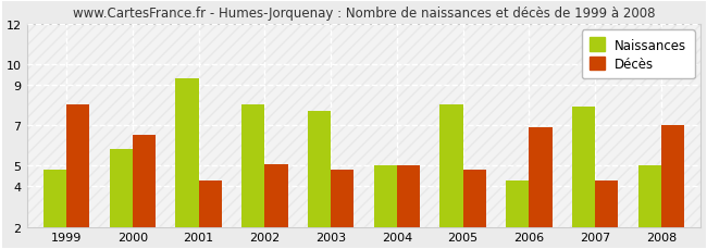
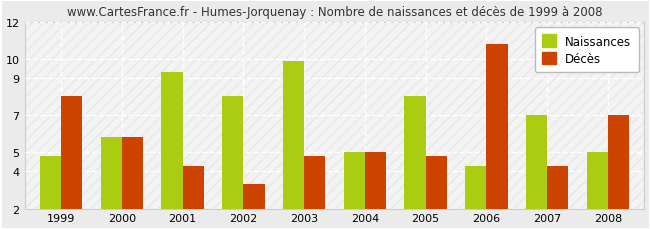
Décès/2000: 6.5 -> 5.8
Décès/2002: 5.1 -> 3.3
Naissances/2003: 7.7 -> 9.9
Décès/2006: 6.9 -> 10.8
Naissances/2007: 7.9 -> 7.0
